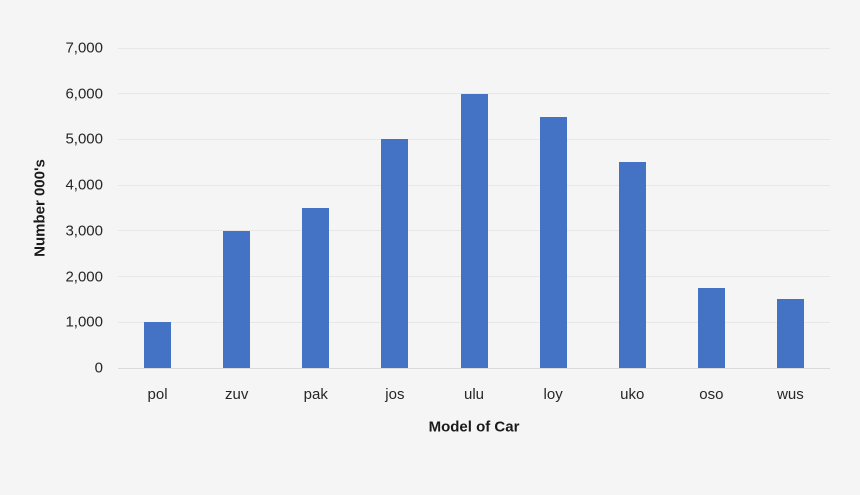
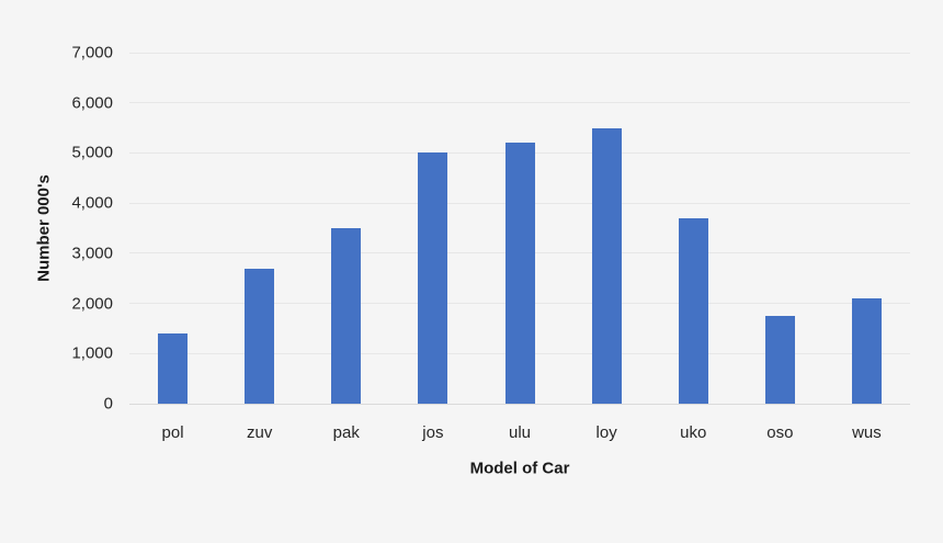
pol: 1000 -> 1400
zuv: 3000 -> 2700
ulu: 6000 -> 5200
uko: 4500 -> 3700
wus: 1500 -> 2100
